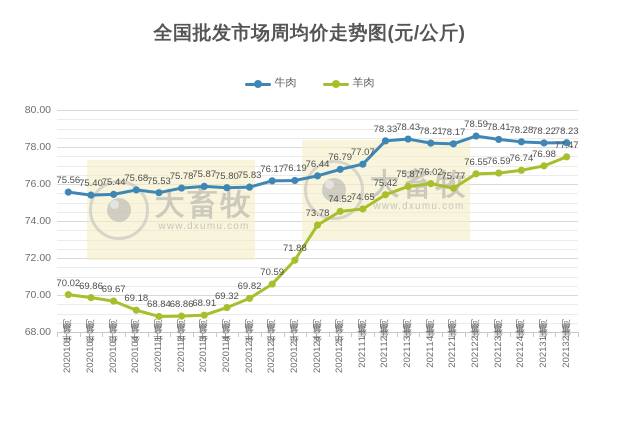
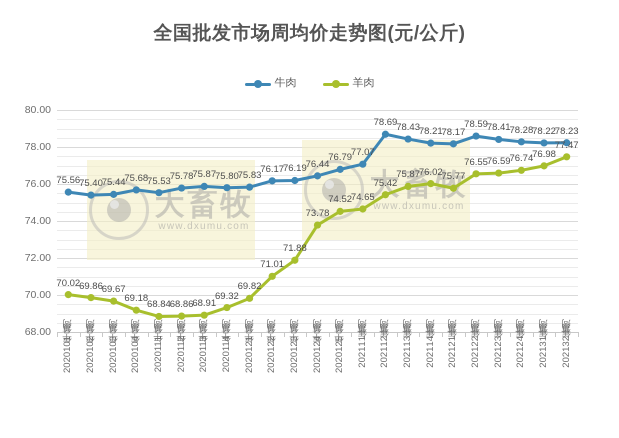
羊肉/2020年12月第2周: 70.59 -> 71.01
牛肉/2021年1月第2周: 78.33 -> 78.69
